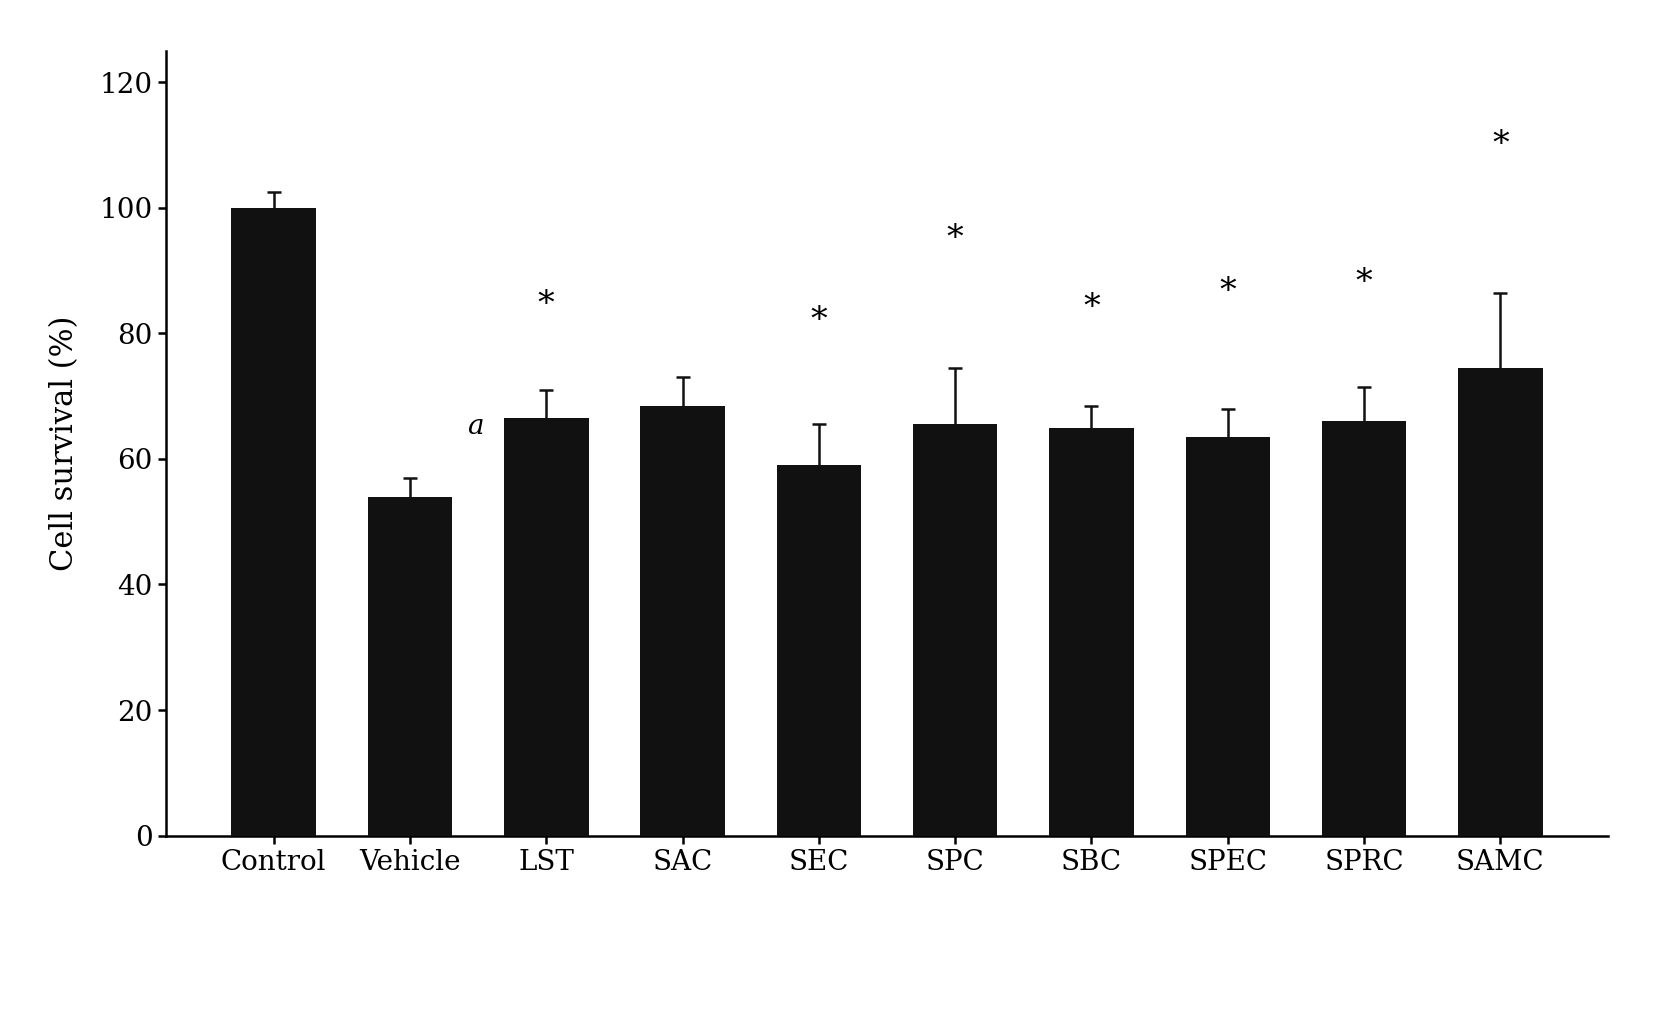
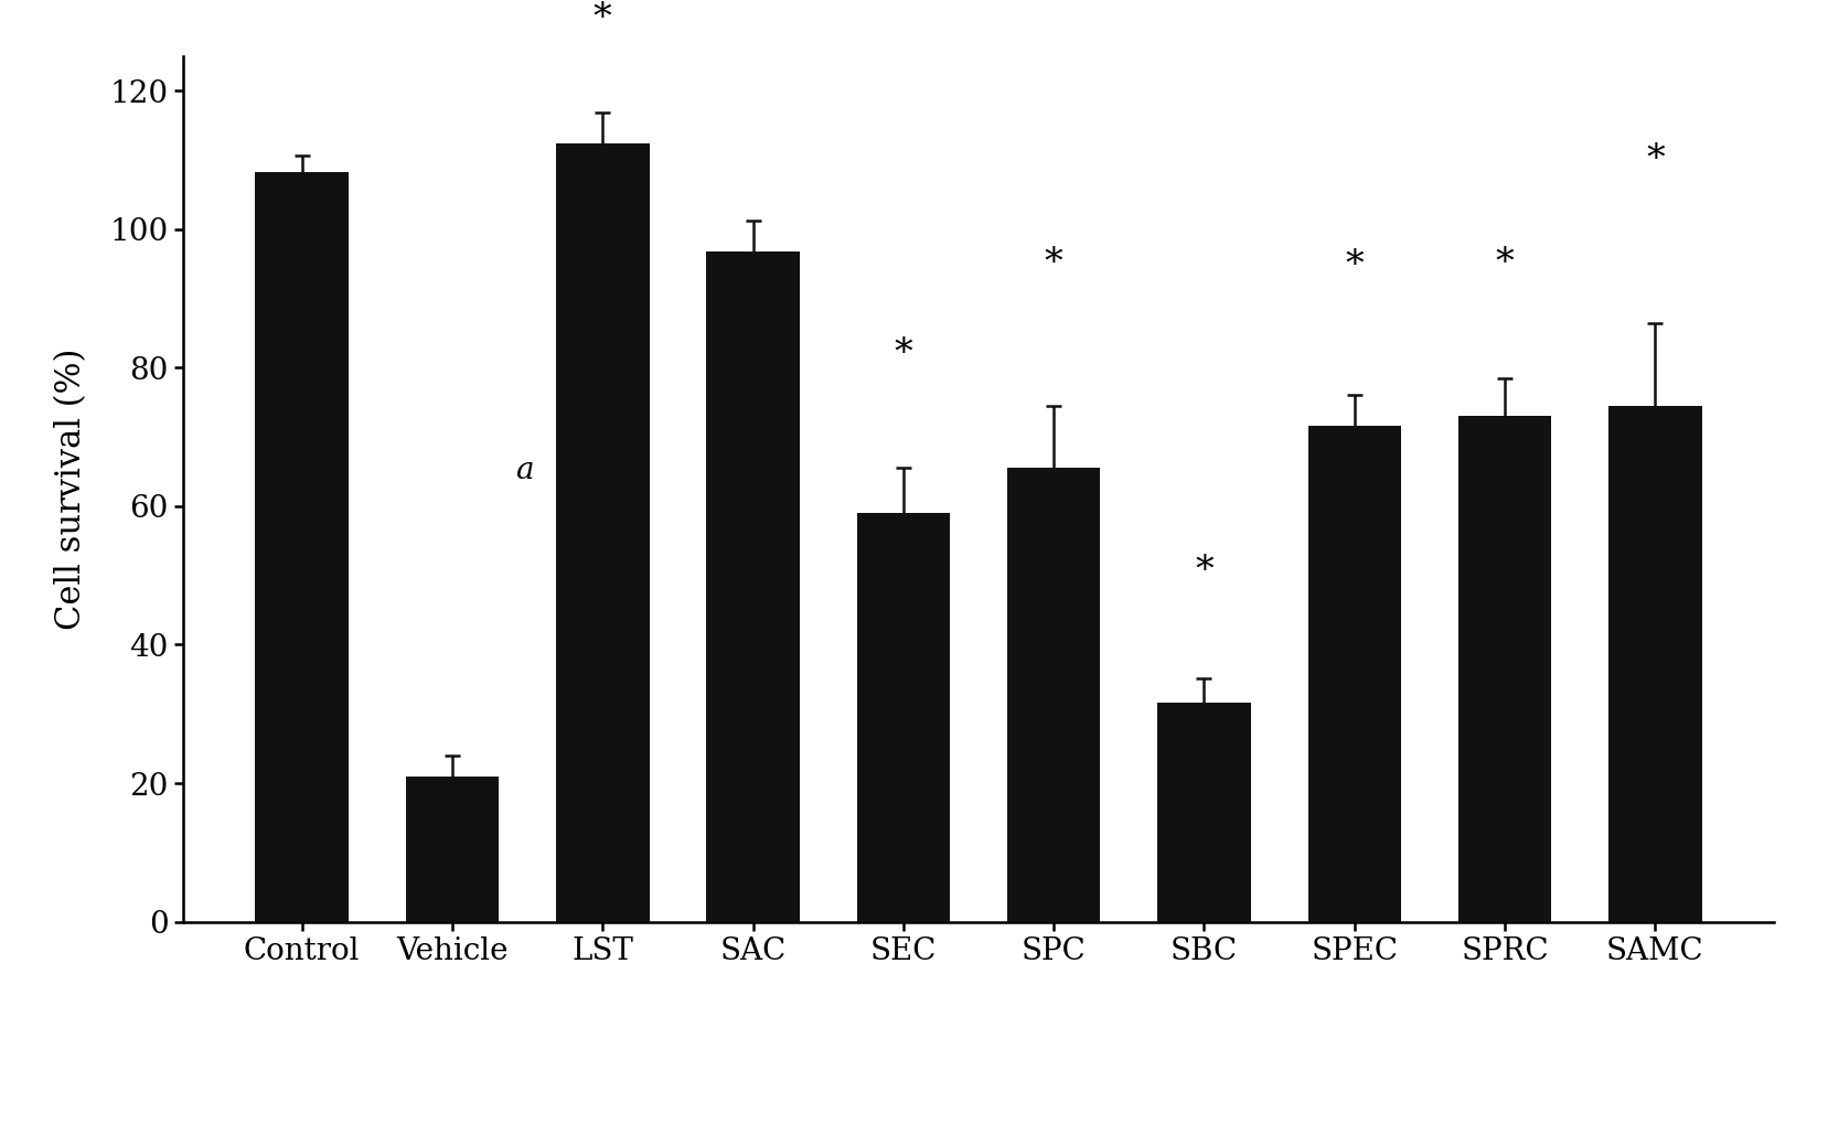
Control: 100.0 -> 108.2
Vehicle: 54.0 -> 21.0
LST: 66.5 -> 112.4
SAC: 68.5 -> 96.8
SBC: 65.0 -> 31.6
SPEC: 63.5 -> 71.6
SPRC: 66.0 -> 73.0
